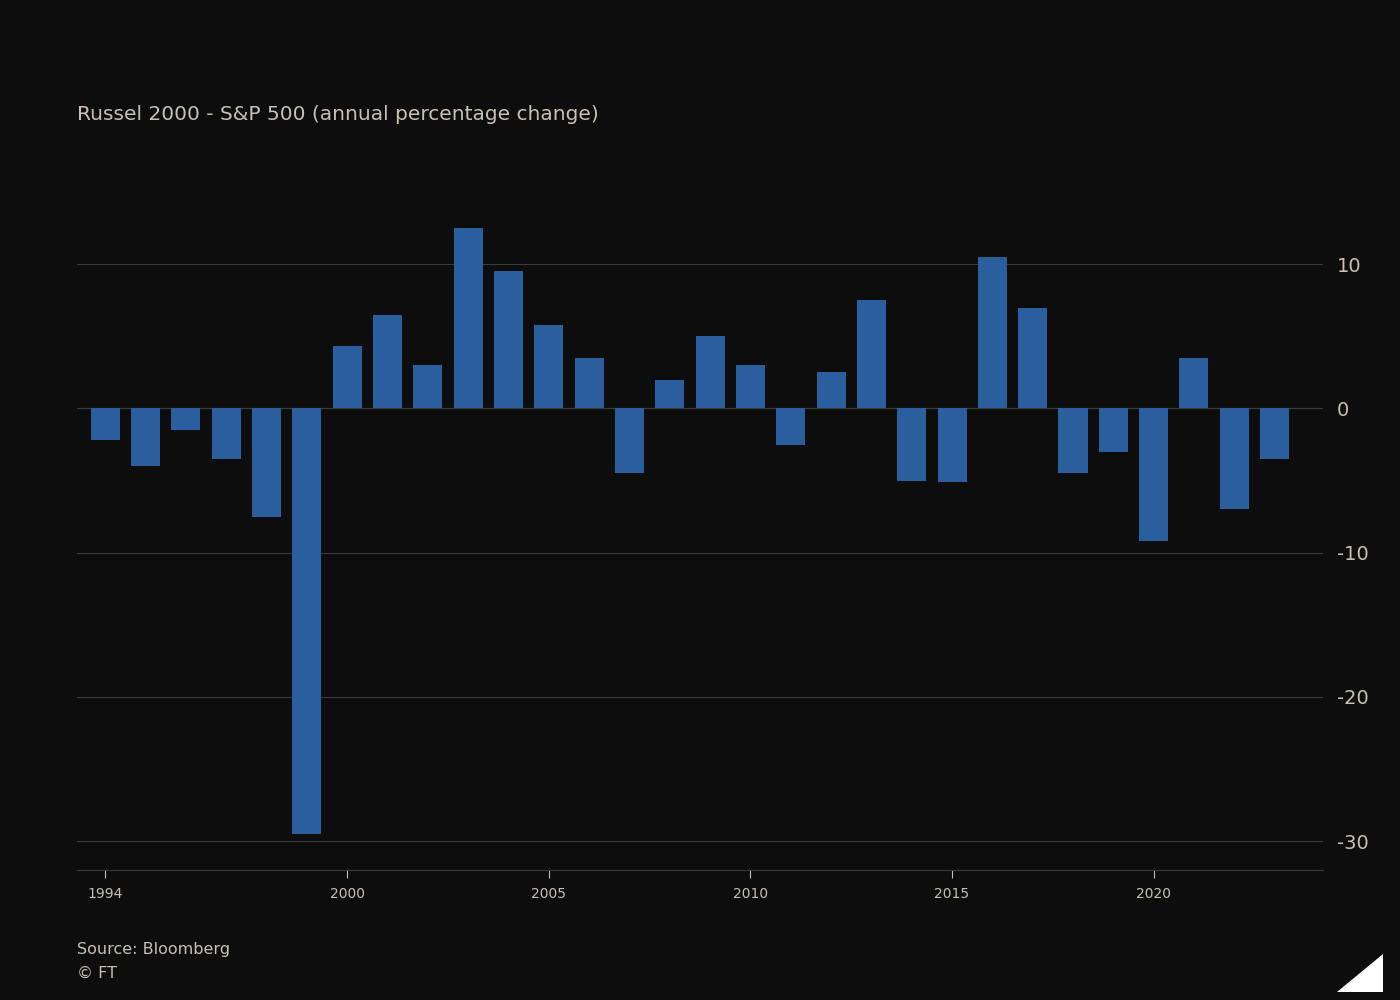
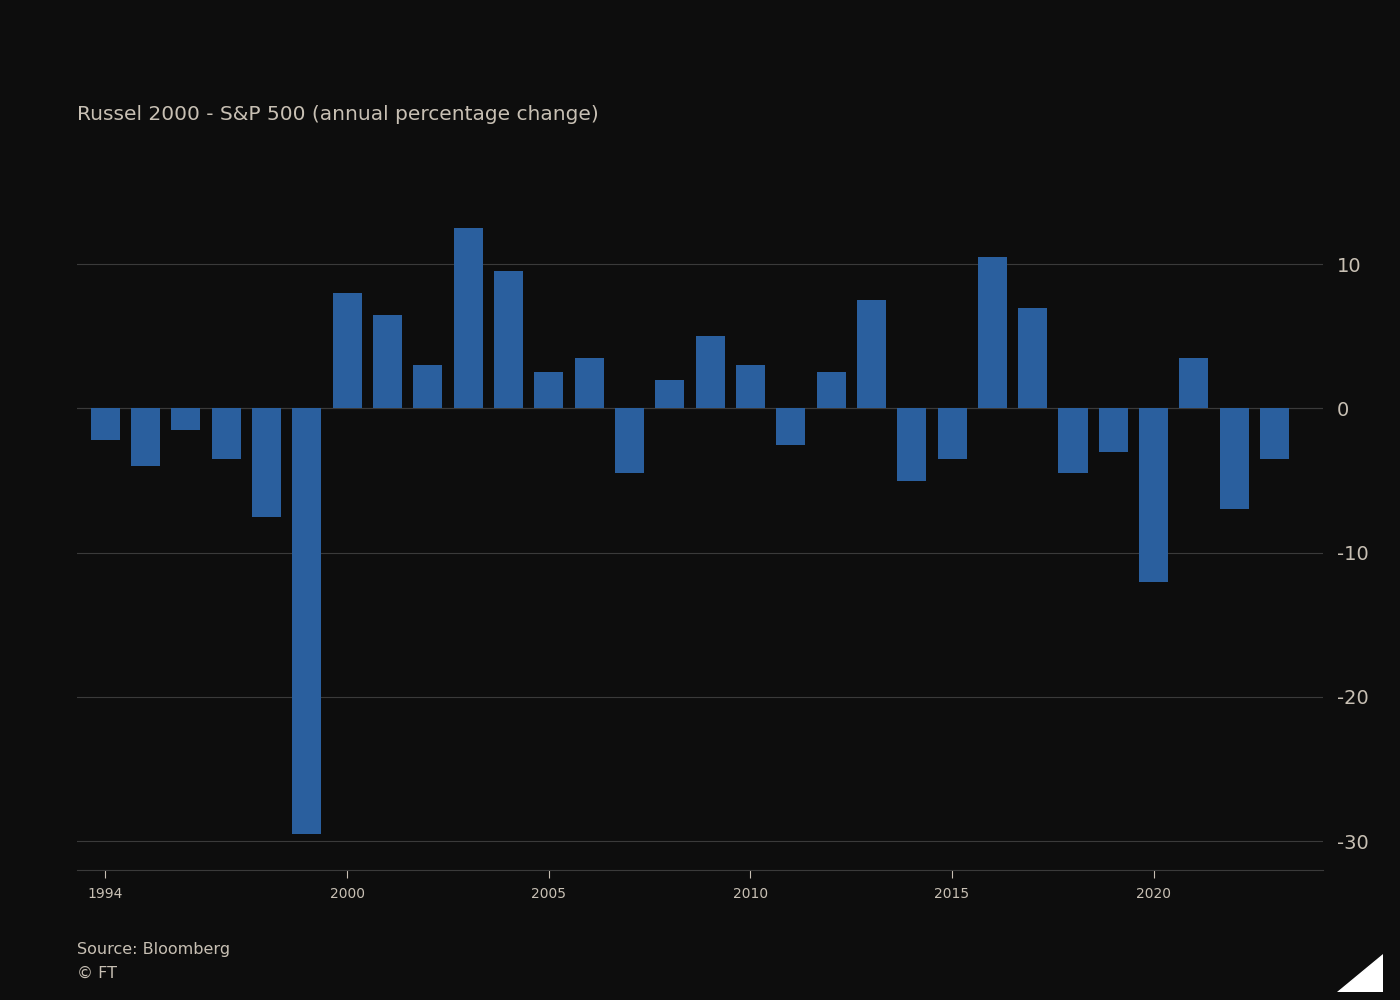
2000: 4.3 -> 8.0
2005: 5.8 -> 2.5
2015: -5.1 -> -3.5
2020: -9.2 -> -12.0
